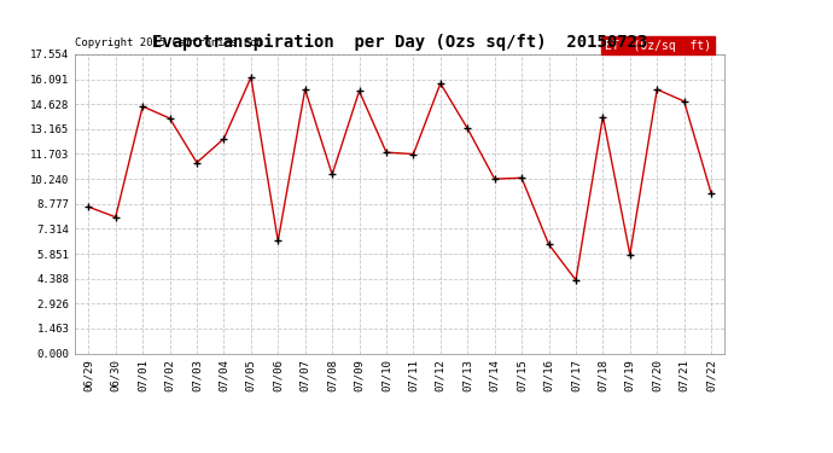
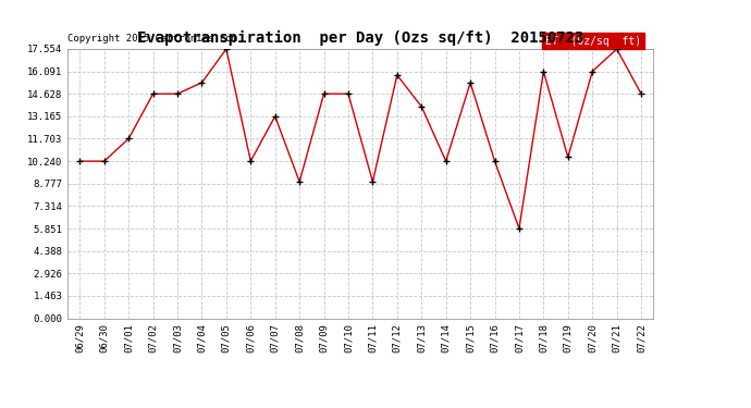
06/29: 8.6 -> 10.2
06/30: 8.0 -> 10.2
07/01: 14.5 -> 11.7
07/02: 13.8 -> 14.6
07/03: 11.2 -> 14.6
07/04: 12.6 -> 15.4
07/05: 16.2 -> 17.6
07/06: 6.6 -> 10.2
07/07: 15.5 -> 13.2
07/08: 10.5 -> 8.9
07/09: 15.4 -> 14.6
07/10: 11.8 -> 14.6
07/11: 11.7 -> 8.9
07/13: 13.2 -> 13.8
07/15: 10.3 -> 15.4
07/16: 6.4 -> 10.2
07/17: 4.3 -> 5.9
07/18: 13.9 -> 16.1
07/19: 5.8 -> 10.5
07/20: 15.5 -> 16.1
07/21: 14.8 -> 17.6
07/22: 9.4 -> 14.6
